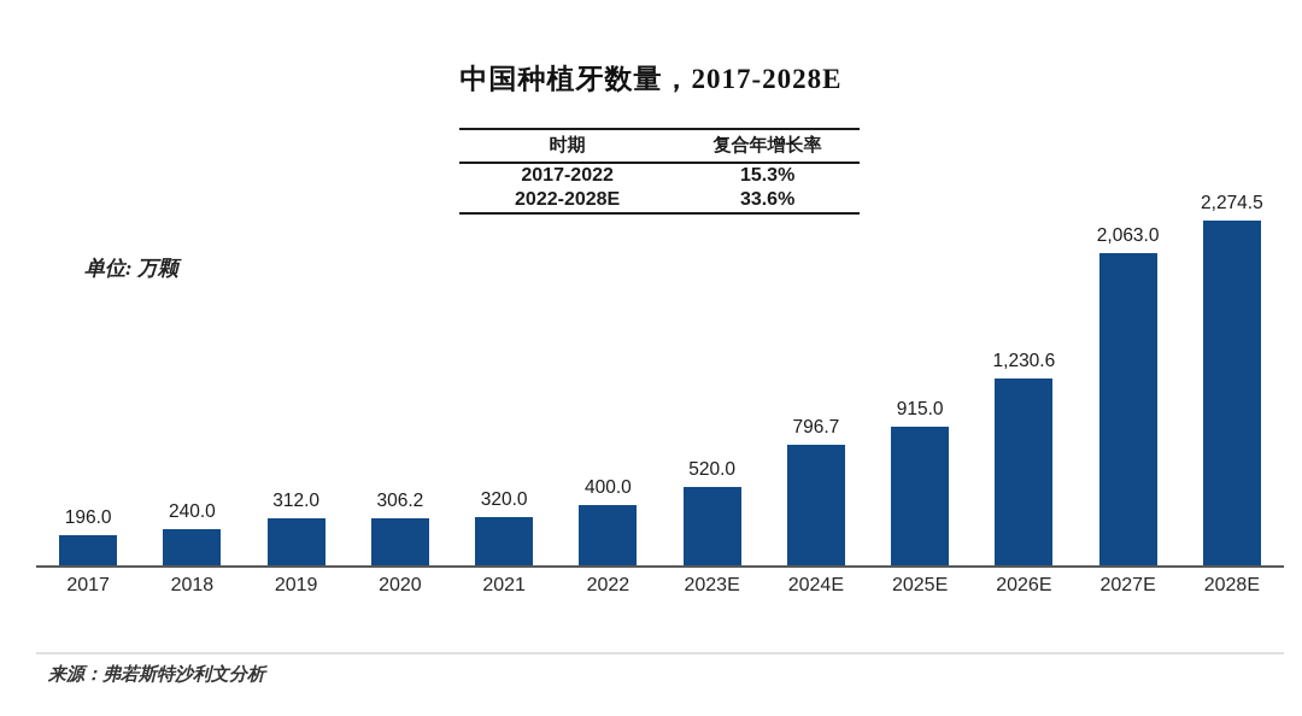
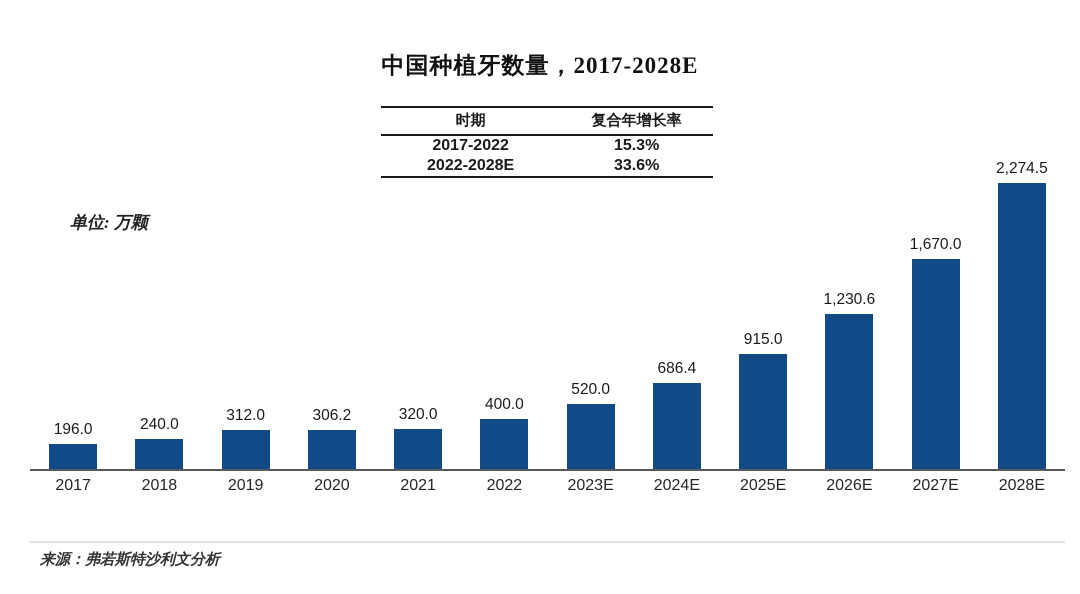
2024E: 796.7 -> 686.4
2027E: 2,063.0 -> 1,670.0
